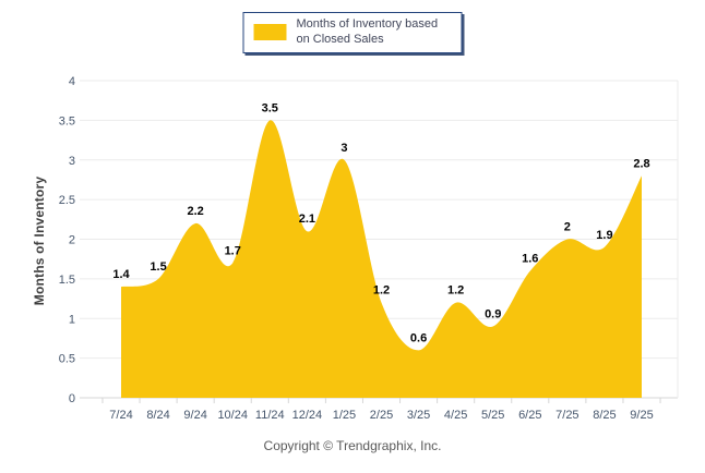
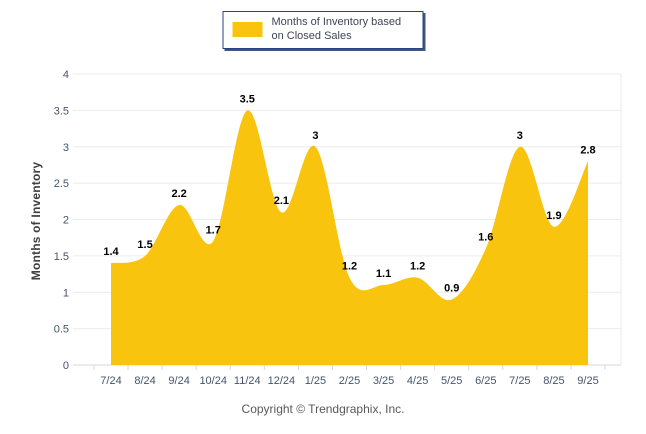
3/25: 0.6 -> 1.1
7/25: 2 -> 3
